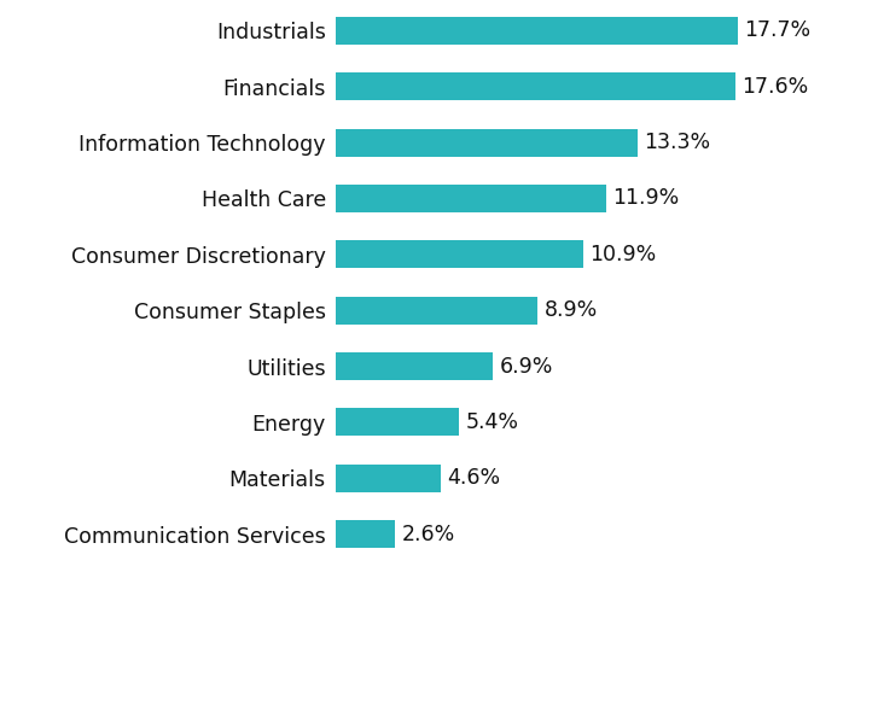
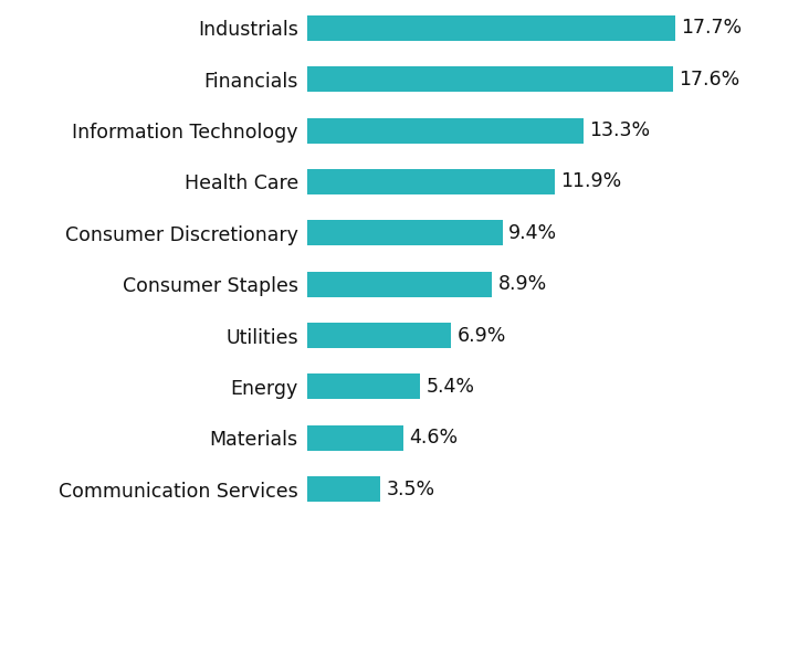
Consumer Discretionary: 10.9% -> 9.4%
Communication Services: 2.6% -> 3.5%
